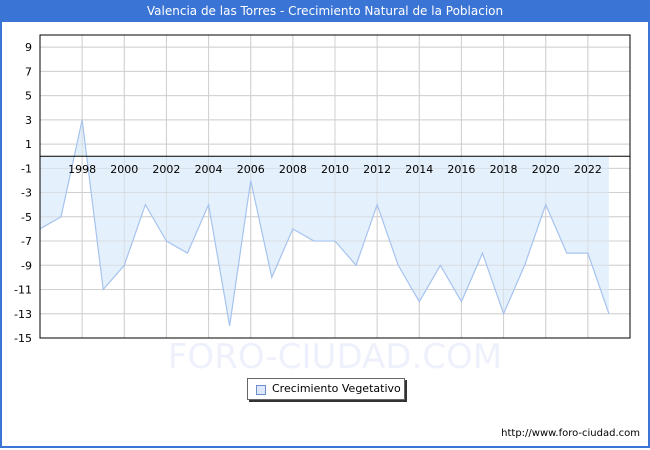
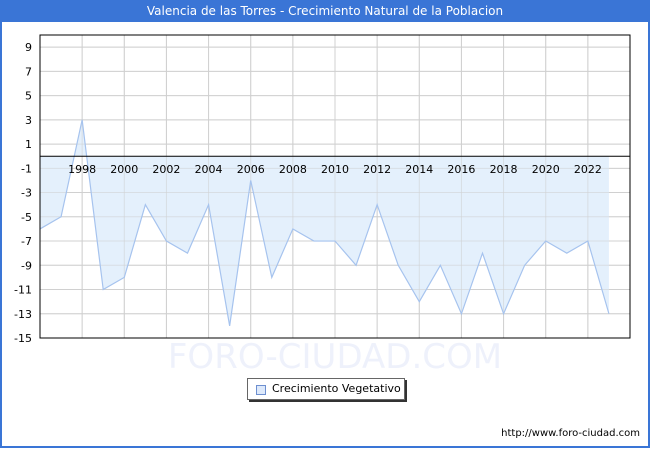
2000: -9 -> -10
2016: -12 -> -13
2020: -4 -> -7
2022: -8 -> -7
